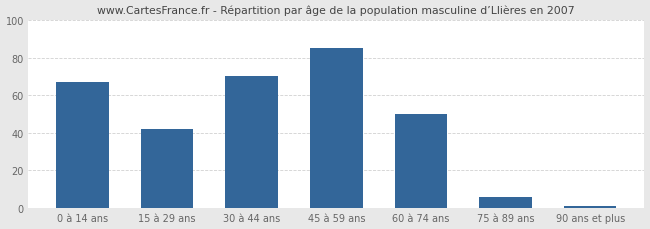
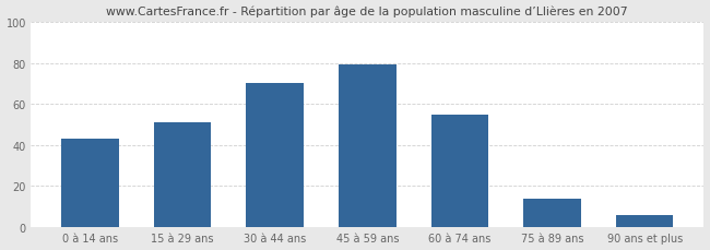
0 à 14 ans: 67 -> 43
15 à 29 ans: 42 -> 51
45 à 59 ans: 85 -> 79
60 à 74 ans: 50 -> 55
75 à 89 ans: 6 -> 14
90 ans et plus: 1 -> 6
